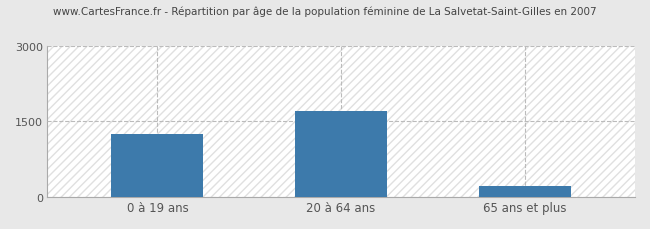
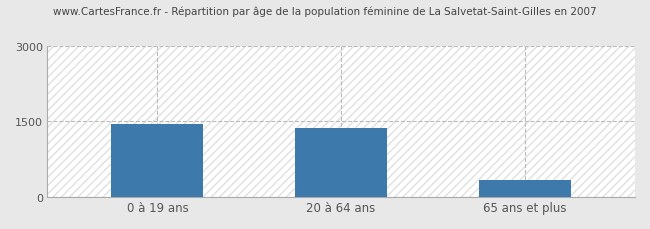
0 à 19 ans: 1250 -> 1440
20 à 64 ans: 1690 -> 1360
65 ans et plus: 200 -> 340
